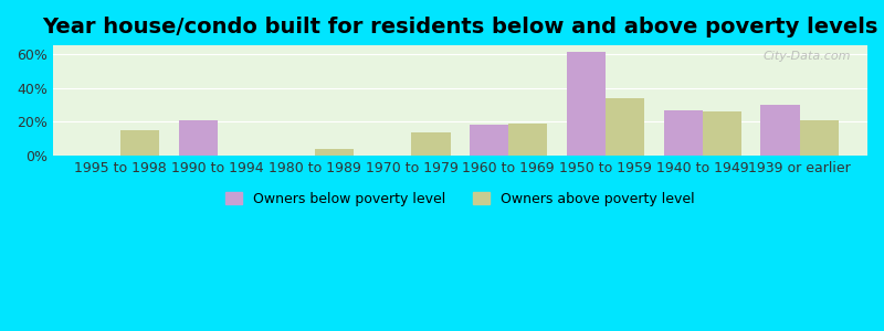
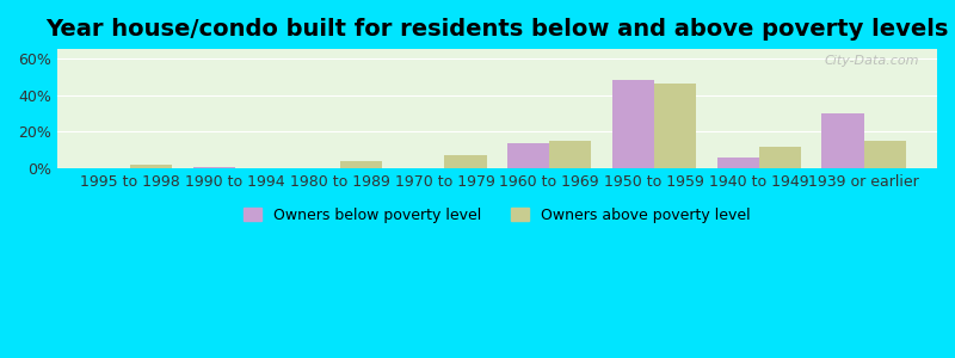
Owners above poverty level/1995 to 1998: 15% -> 2%
Owners below poverty level/1990 to 1994: 21% -> 0%
Owners above poverty level/1970 to 1979: 14% -> 7%
Owners below poverty level/1960 to 1969: 18% -> 14%
Owners above poverty level/1960 to 1969: 19% -> 15%
Owners below poverty level/1950 to 1959: 61% -> 48%
Owners above poverty level/1950 to 1959: 34% -> 46%
Owners below poverty level/1940 to 1949: 27% -> 6%
Owners above poverty level/1940 to 1949: 26% -> 12%
Owners above poverty level/1939 or earlier: 21% -> 15%
